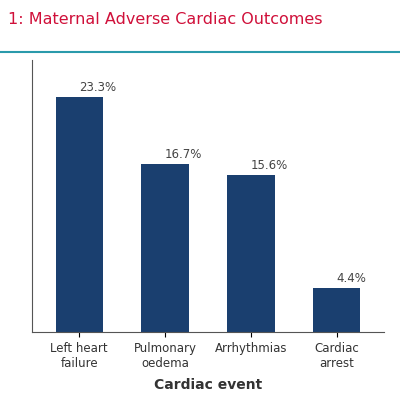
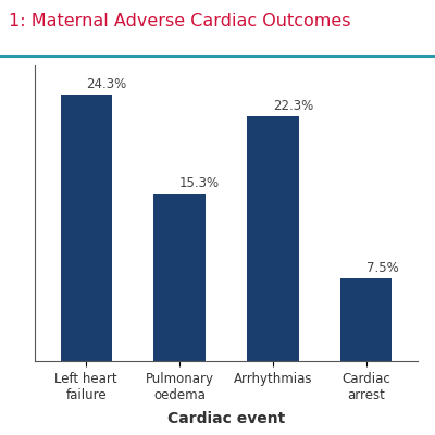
Left heart failure: 23.3% -> 24.3%
Pulmonary oedema: 16.7% -> 15.3%
Arrhythmias: 15.6% -> 22.3%
Cardiac arrest: 4.4% -> 7.5%
